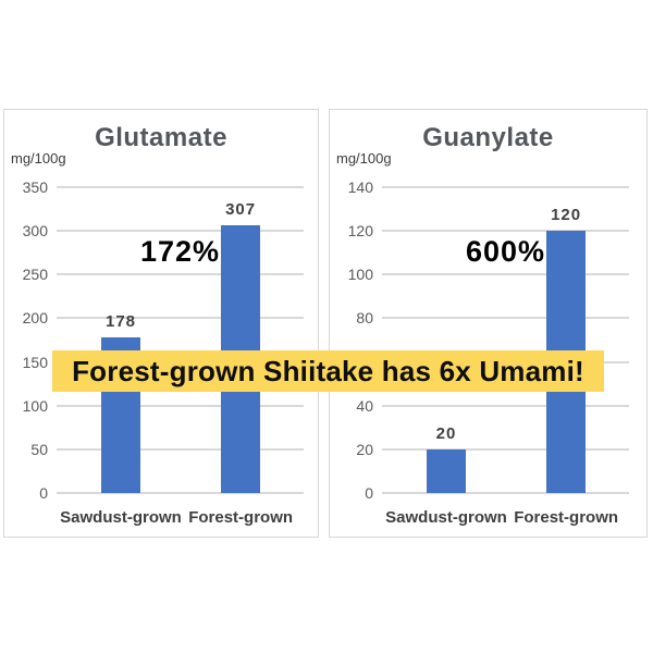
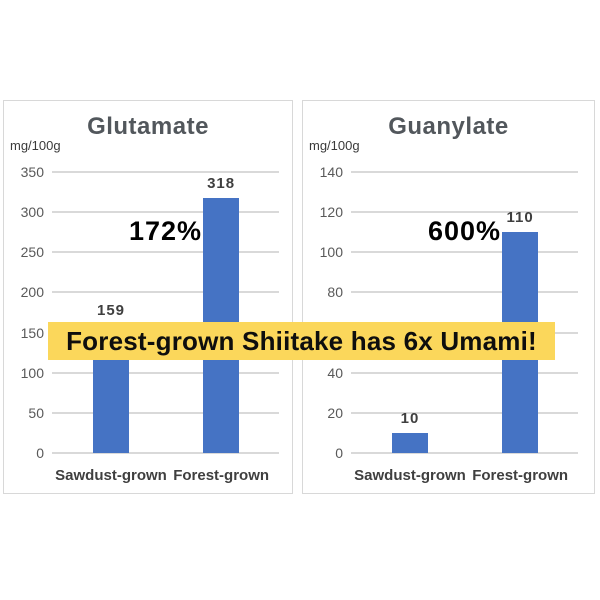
Glutamate/Sawdust-grown: 178 -> 159
Glutamate/Forest-grown: 307 -> 318
Guanylate/Sawdust-grown: 20 -> 10
Guanylate/Forest-grown: 120 -> 110
